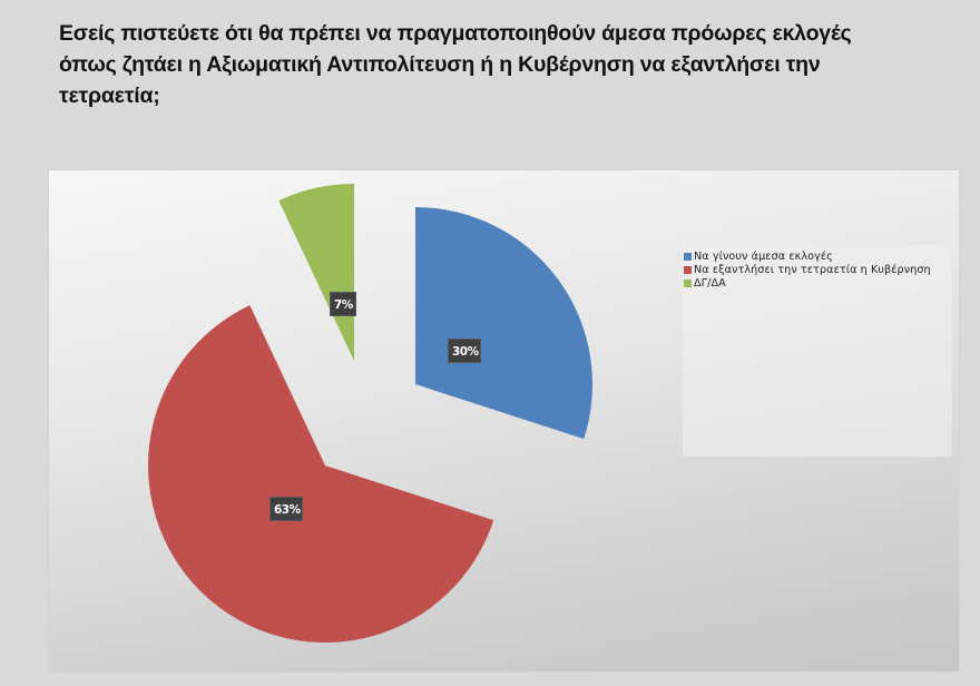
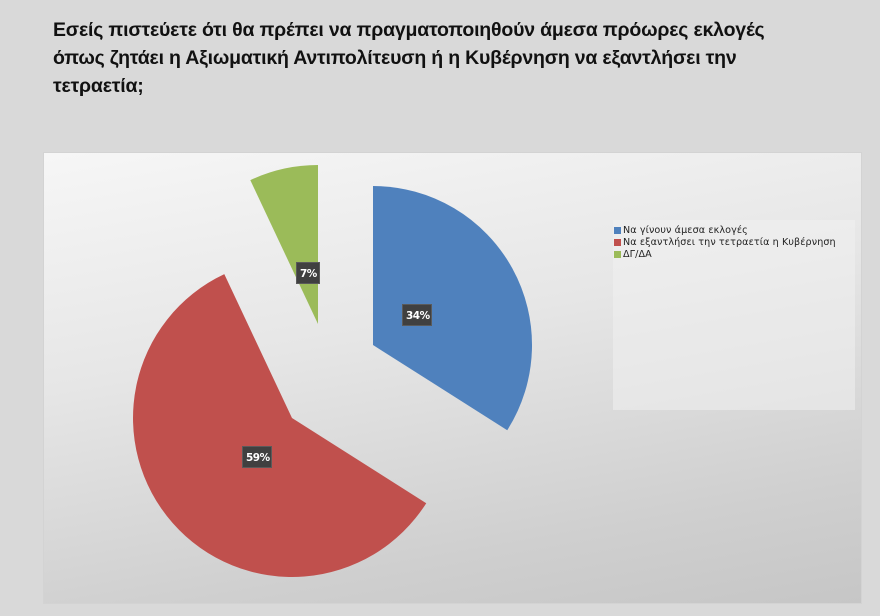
Να γίνουν άμεσα εκλογές: 30% -> 34%
Να εξαντλήσει την τετραετία η Κυβέρνηση: 63% -> 59%
